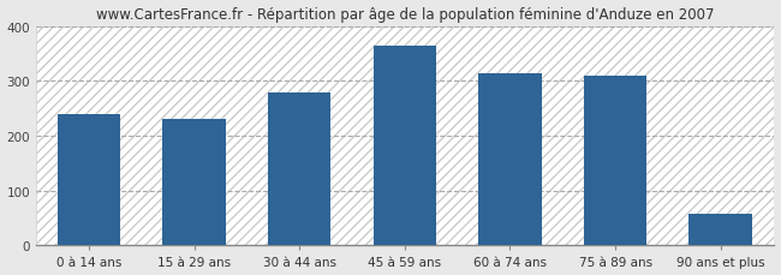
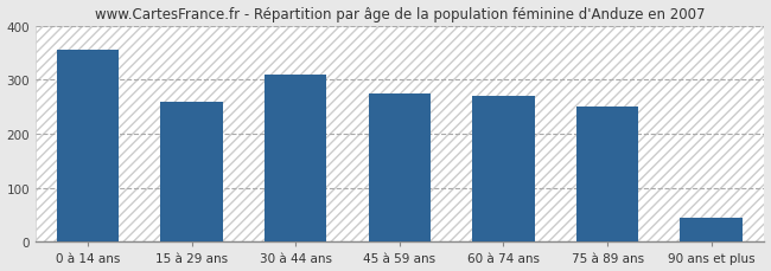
0 à 14 ans: 240 -> 355
15 à 29 ans: 230 -> 260
30 à 44 ans: 278 -> 310
45 à 59 ans: 363 -> 275
60 à 74 ans: 313 -> 270
75 à 89 ans: 310 -> 250
90 ans et plus: 57 -> 45
